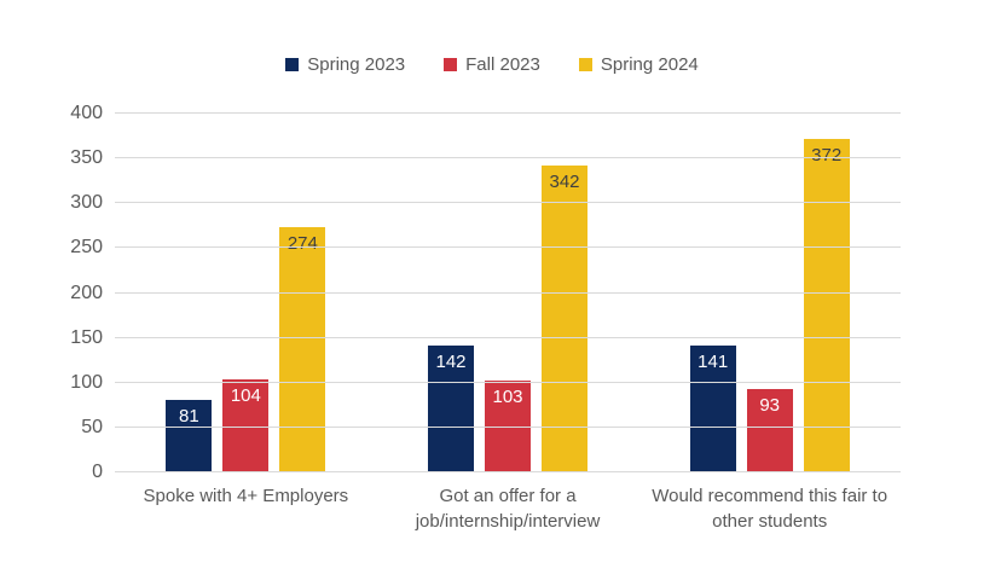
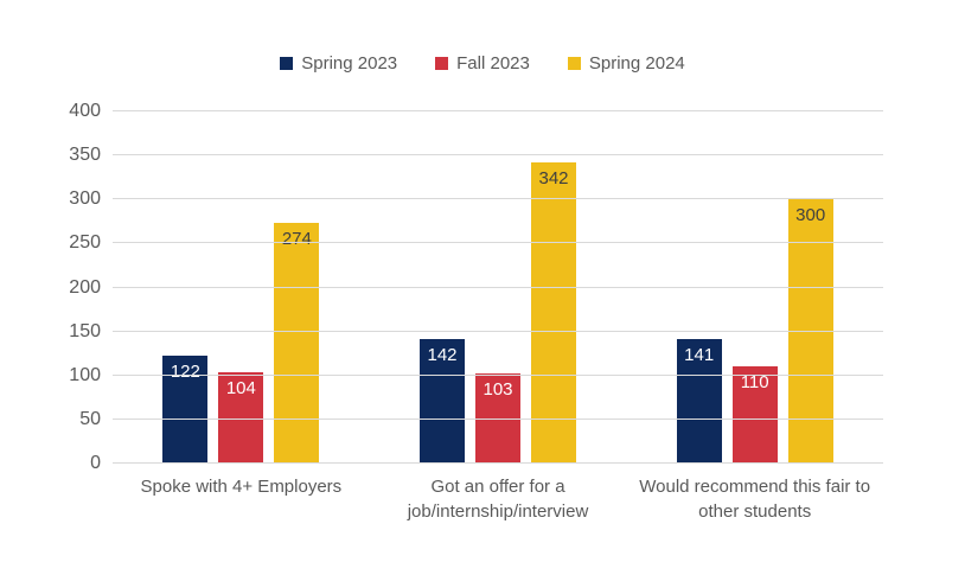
Spring 2023/Spoke with 4+ Employers: 81 -> 122
Fall 2023/Would recommend this fair to other students: 93 -> 110
Spring 2024/Would recommend this fair to other students: 372 -> 300
